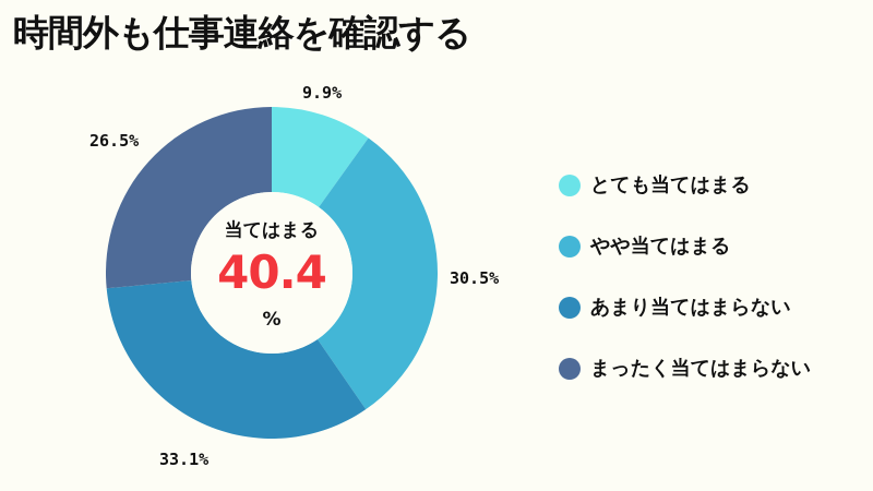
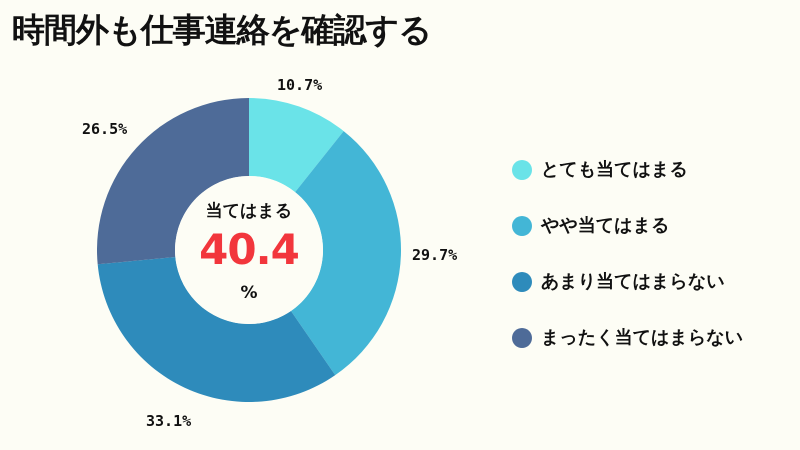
とても当てはまる: 9.9% -> 10.7%
やや当てはまる: 30.5% -> 29.7%
